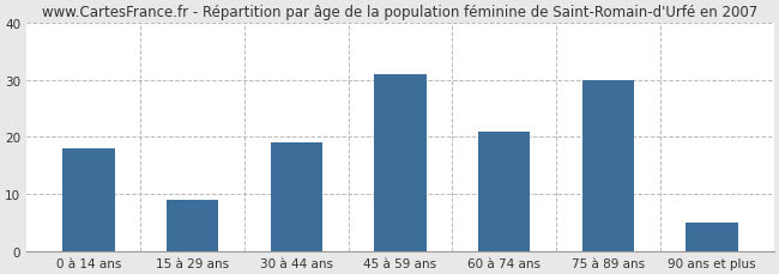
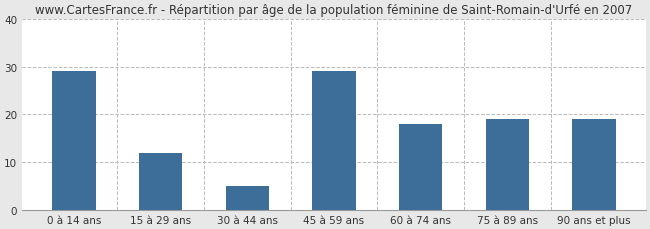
0 à 14 ans: 18 -> 29
15 à 29 ans: 9 -> 12
30 à 44 ans: 19 -> 5
45 à 59 ans: 31 -> 29
60 à 74 ans: 21 -> 18
75 à 89 ans: 30 -> 19
90 ans et plus: 5 -> 19
